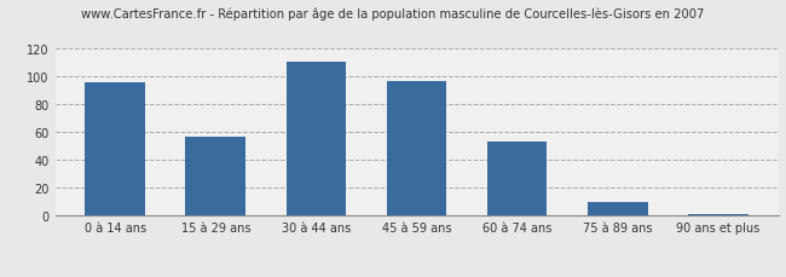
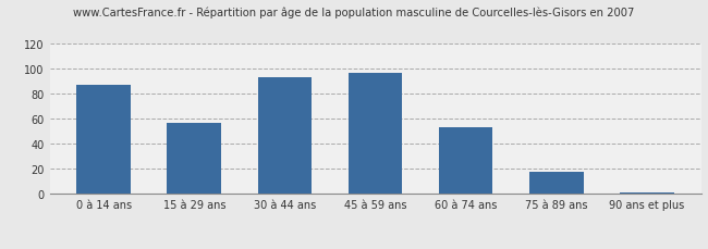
0 à 14 ans: 96 -> 87
30 à 44 ans: 111 -> 93
75 à 89 ans: 10 -> 18
